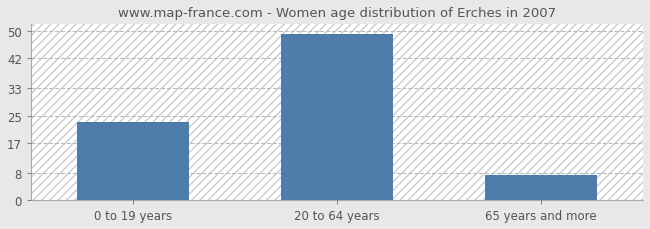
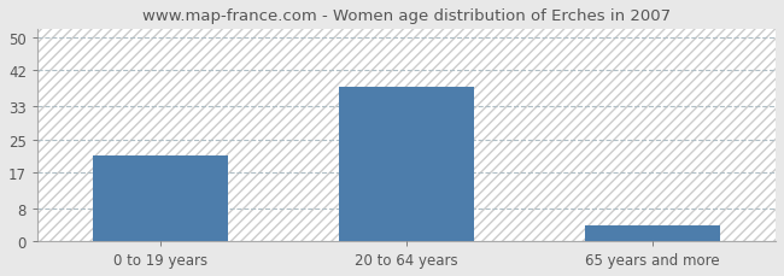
0 to 19 years: 23.0 -> 21.0
20 to 64 years: 49.0 -> 38.0
65 years and more: 7.5 -> 4.0
